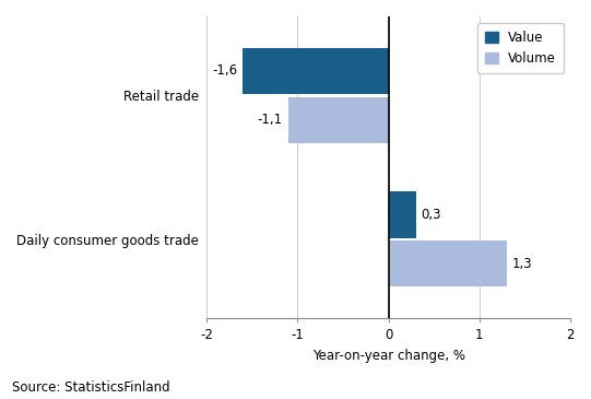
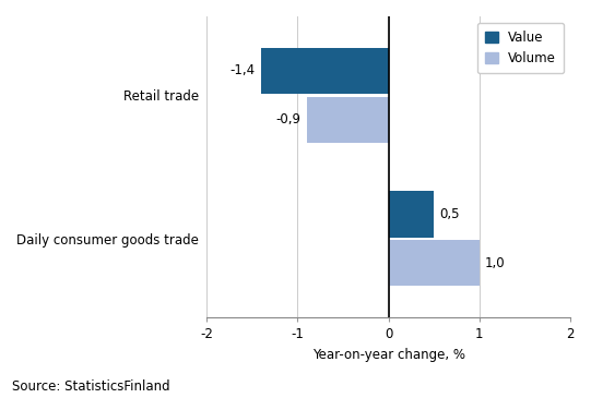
Value/Retail trade: -1,6 -> -1,4
Volume/Retail trade: -1,1 -> -0,9
Value/Daily consumer goods trade: 0,3 -> 0,5
Volume/Daily consumer goods trade: 1,3 -> 1,0
